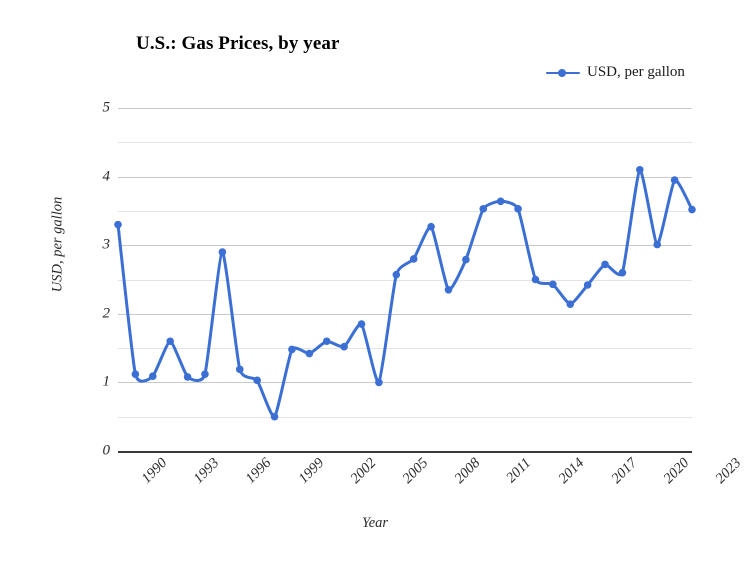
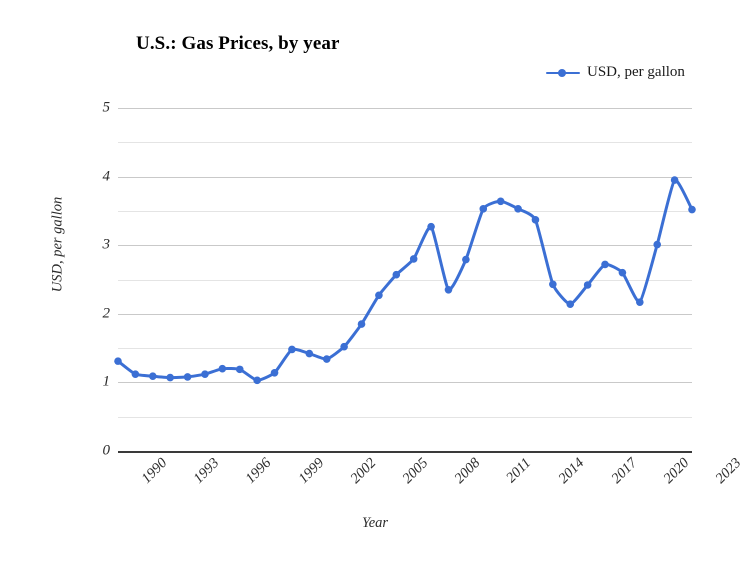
1990: 3.3 -> 1.3
1993: 1.6 -> 1.1
1996: 2.9 -> 1.2
1999: 0.5 -> 1.1
2002: 1.6 -> 1.3
2005: 1.0 -> 2.3
2014: 2.5 -> 3.4
2020: 4.1 -> 2.2
